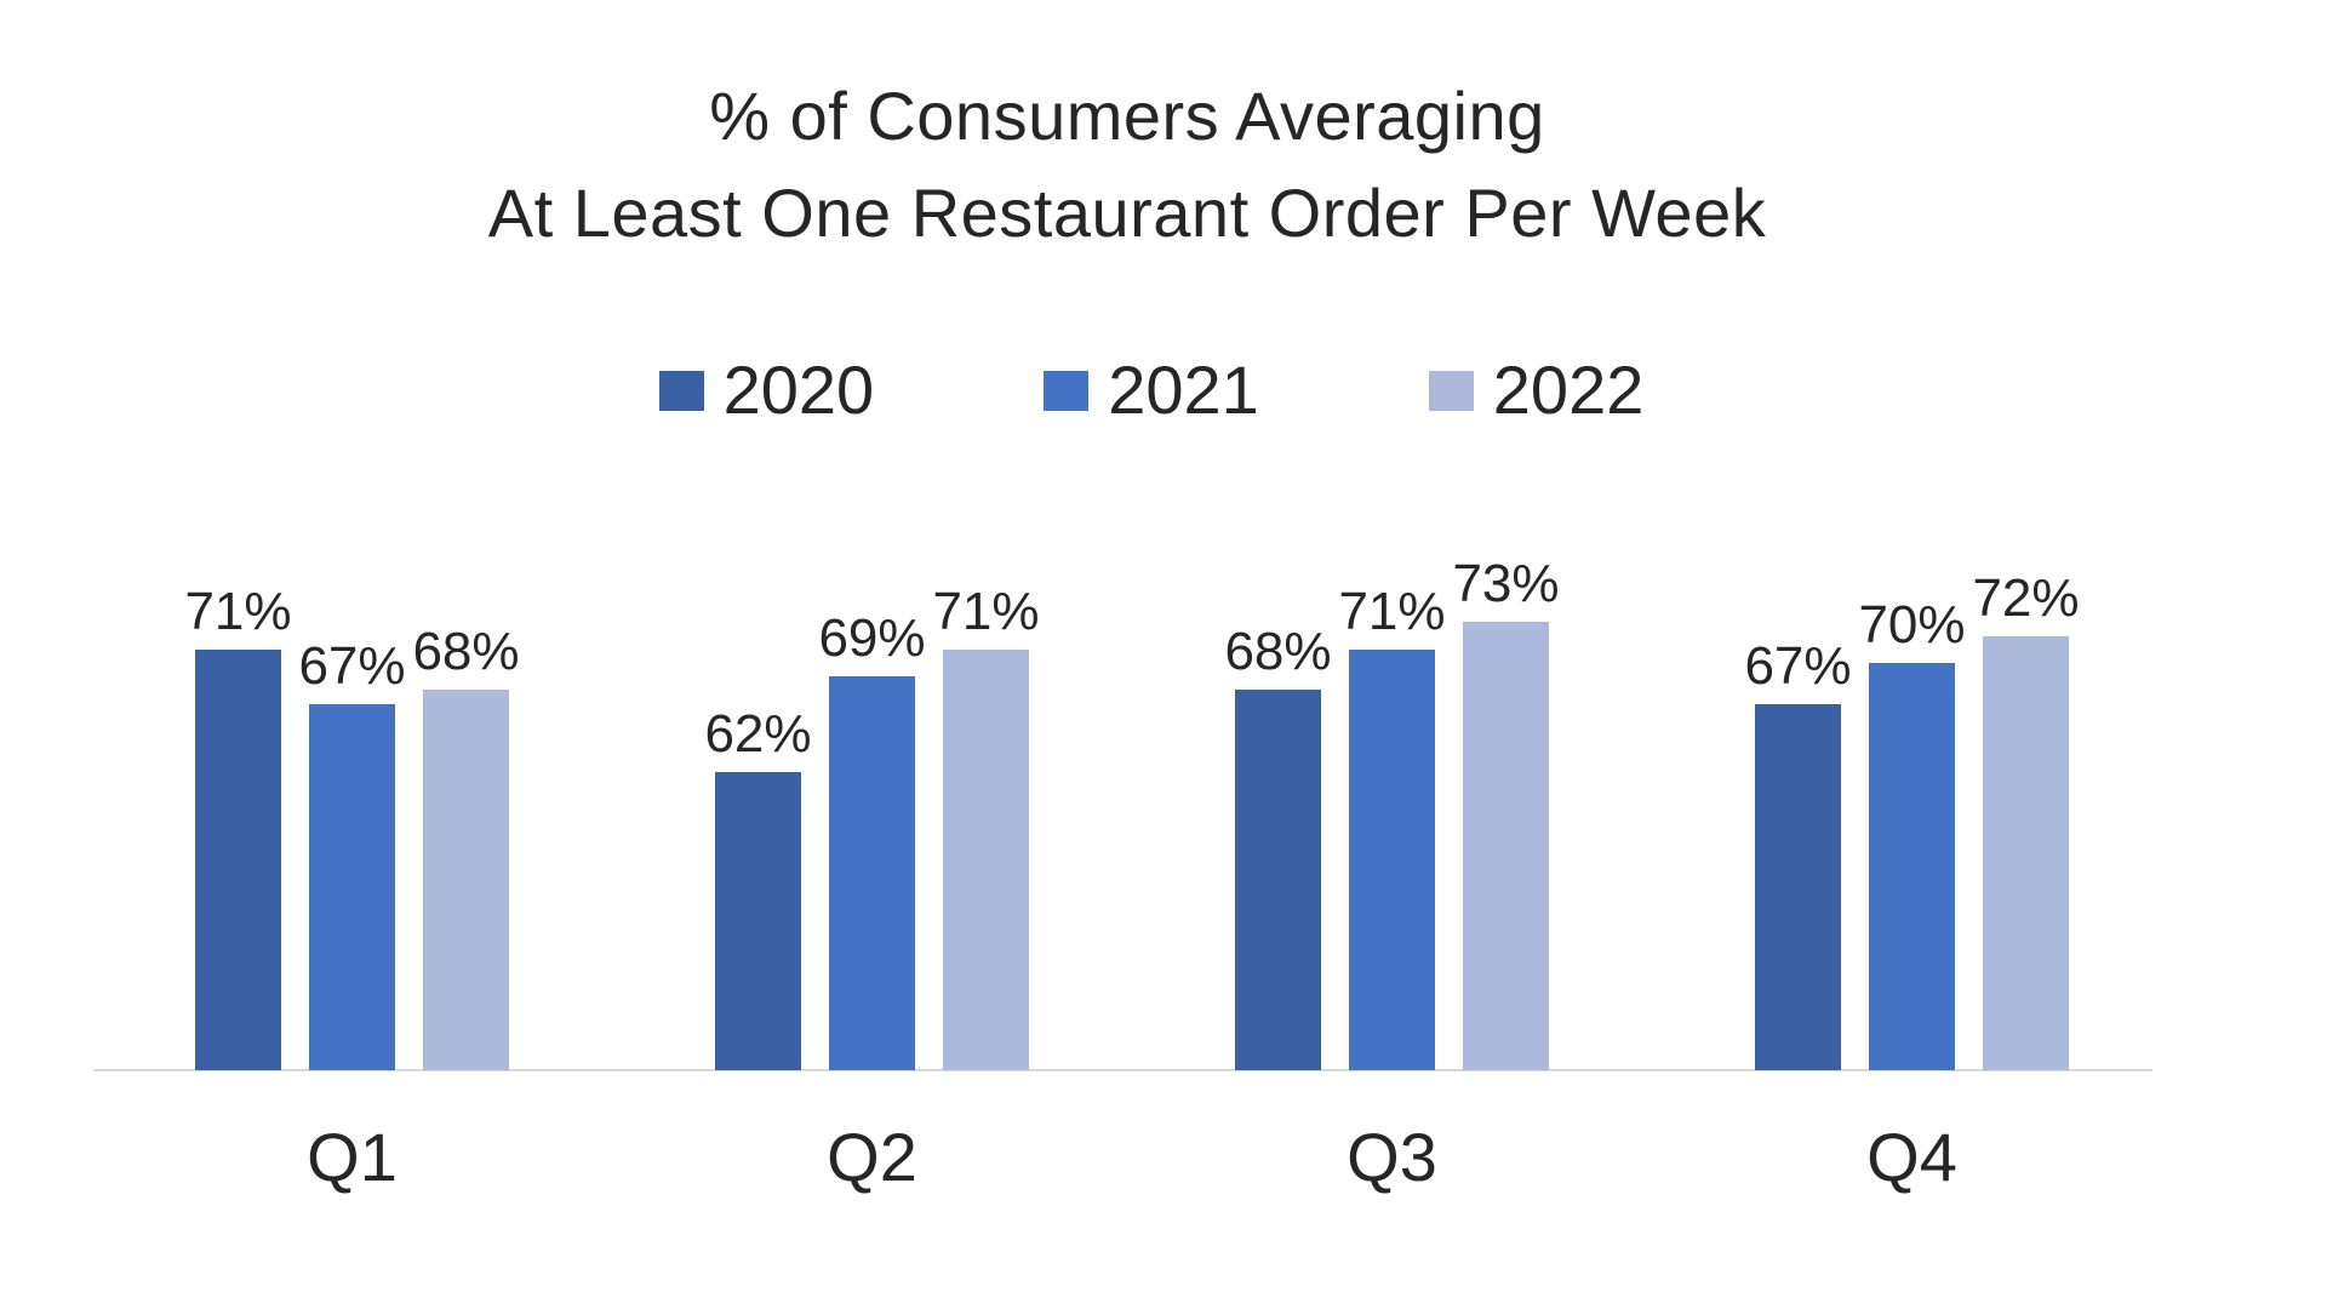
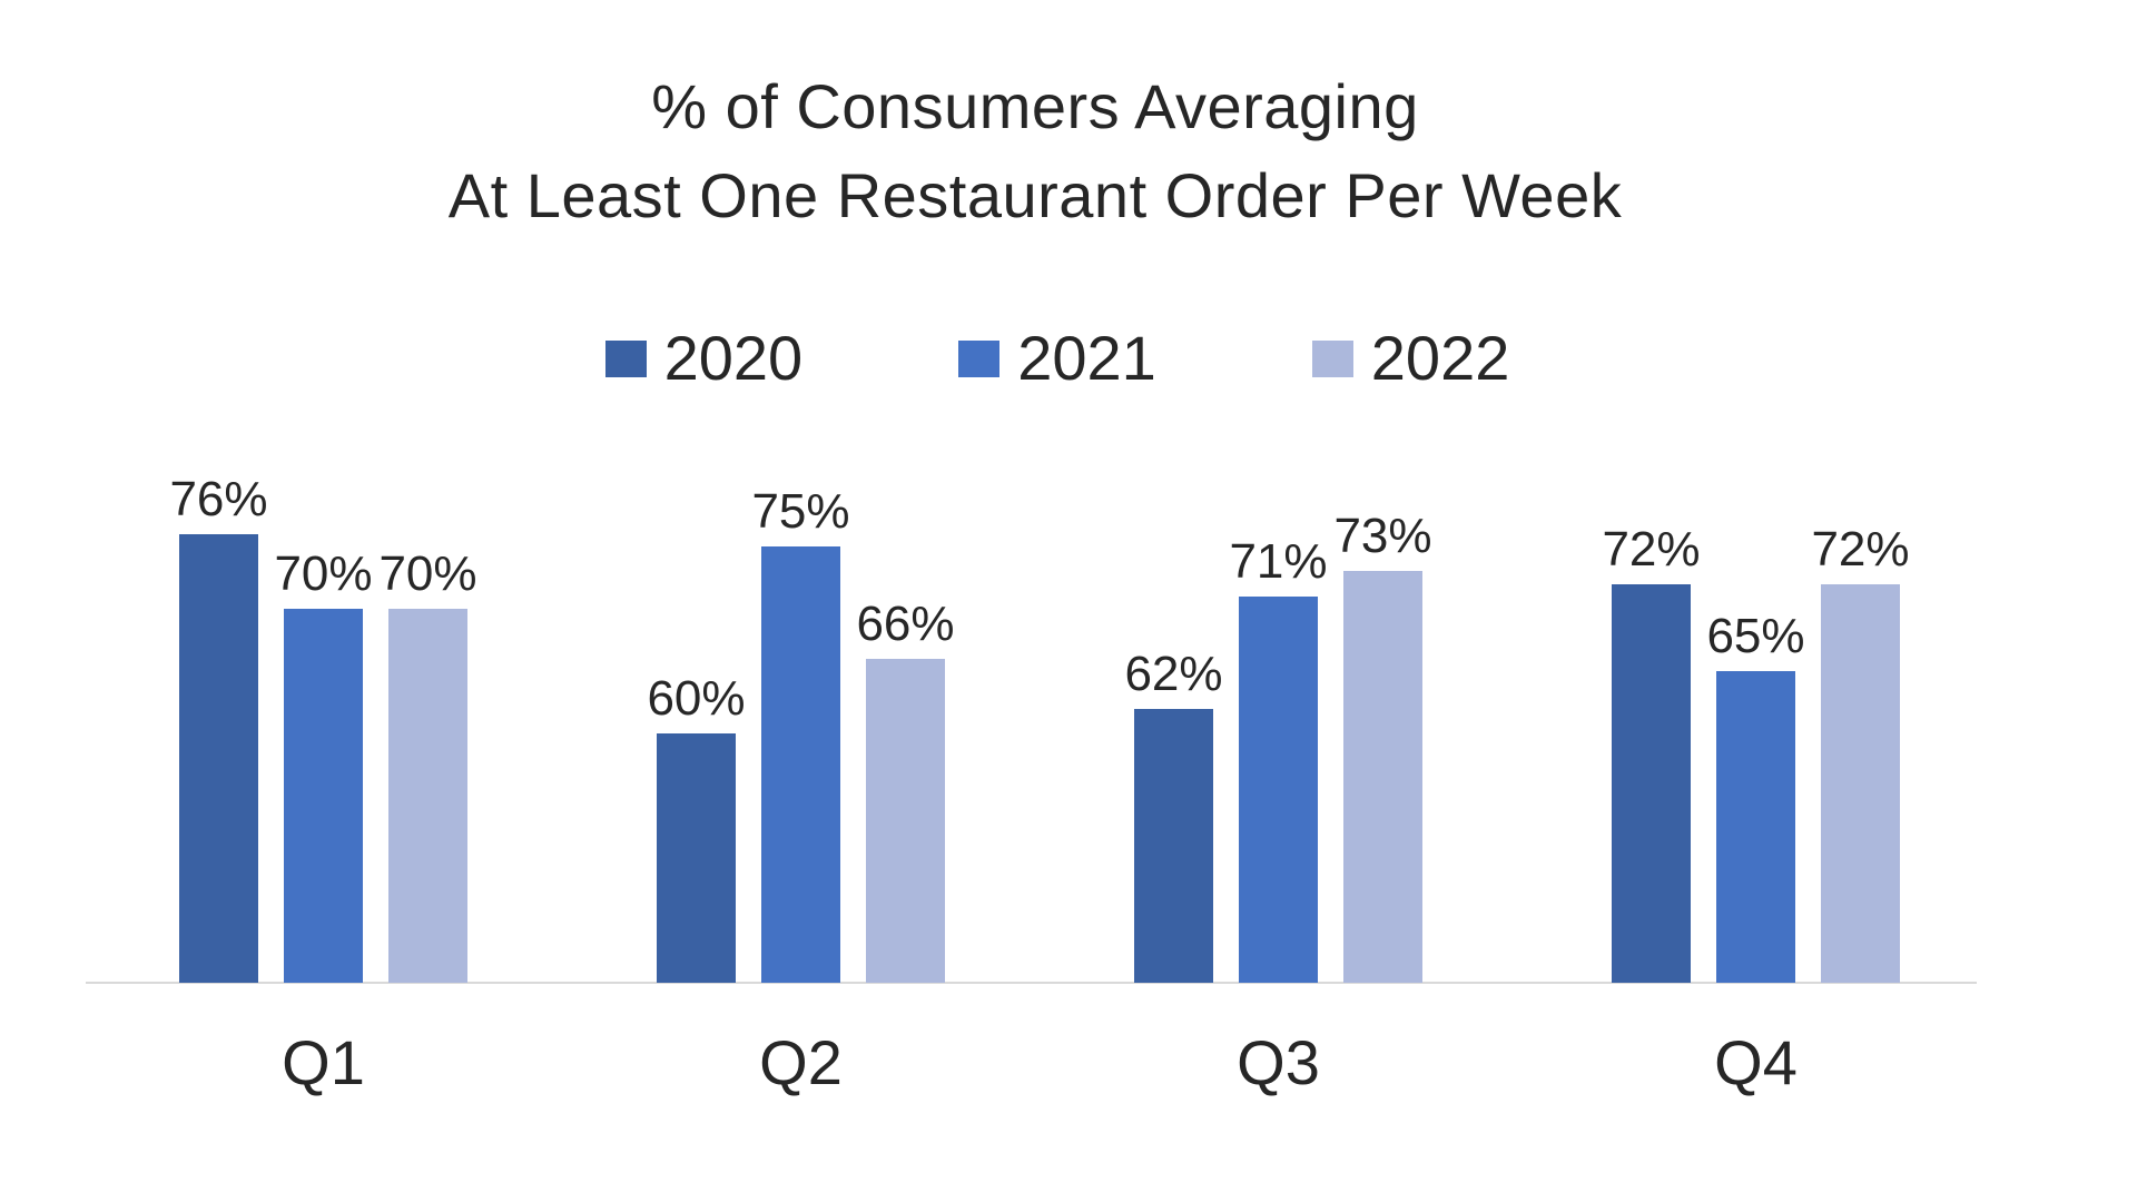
2020/Q1: 71% -> 76%
2021/Q1: 67% -> 70%
2022/Q1: 68% -> 70%
2020/Q2: 62% -> 60%
2021/Q2: 69% -> 75%
2022/Q2: 71% -> 66%
2020/Q3: 68% -> 62%
2020/Q4: 67% -> 72%
2021/Q4: 70% -> 65%
